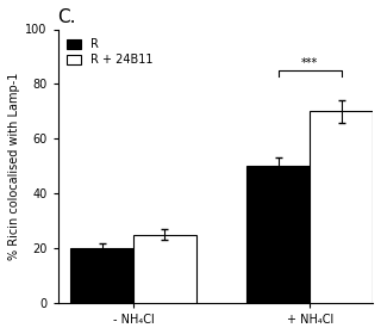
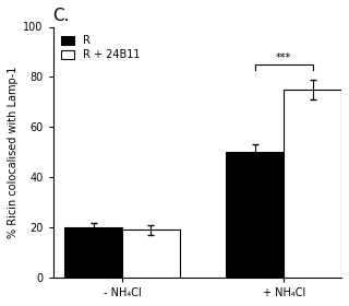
R + 24B11/- NH₄Cl: 25 -> 19
R + 24B11/+ NH₄Cl: 70 -> 75
